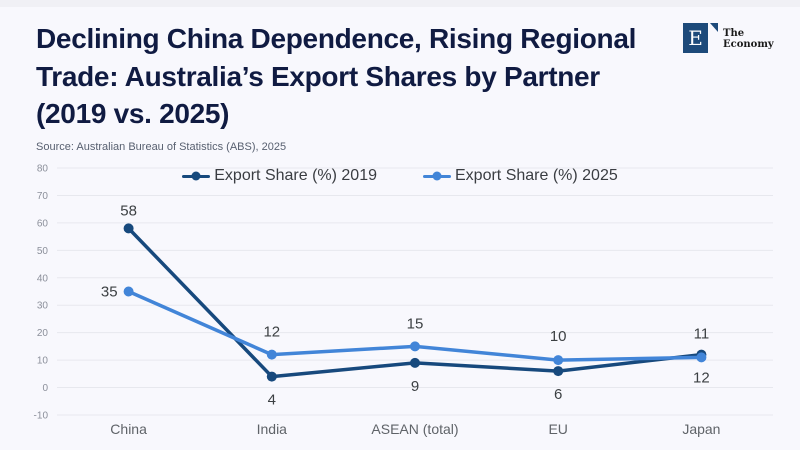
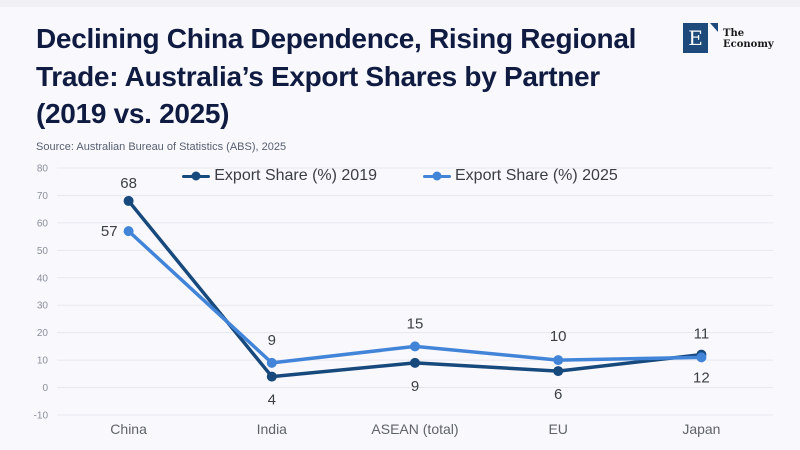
Export Share (%) 2019/China: 58 -> 68
Export Share (%) 2025/China: 35 -> 57
Export Share (%) 2025/India: 12 -> 9
